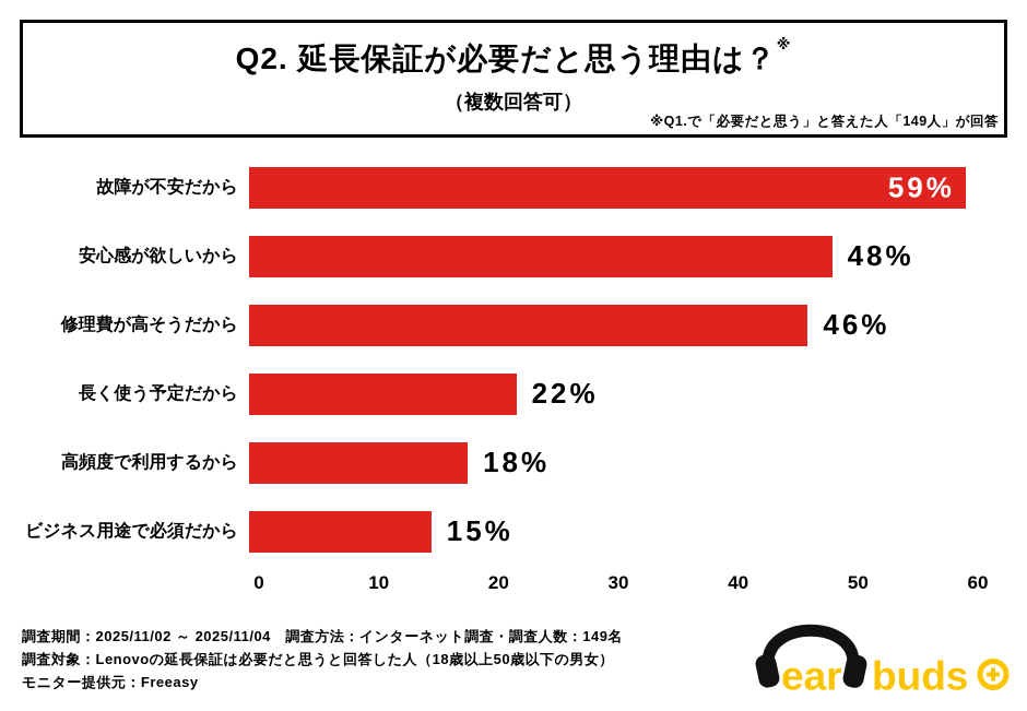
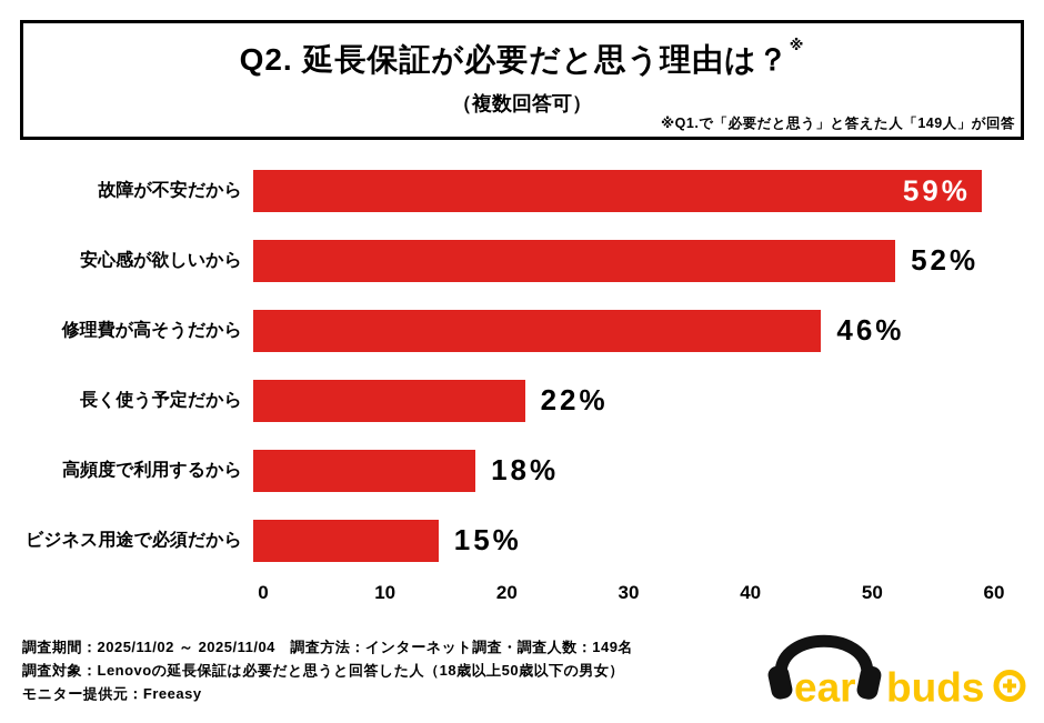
安心感が欲しいから: 48% -> 52%
